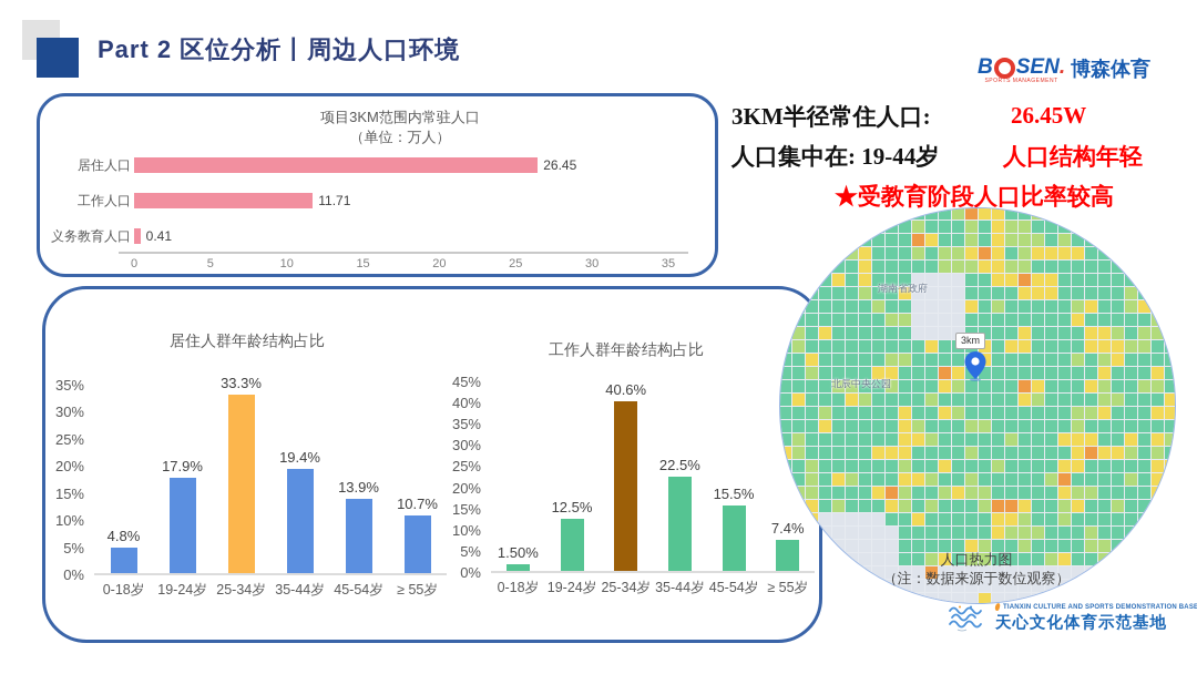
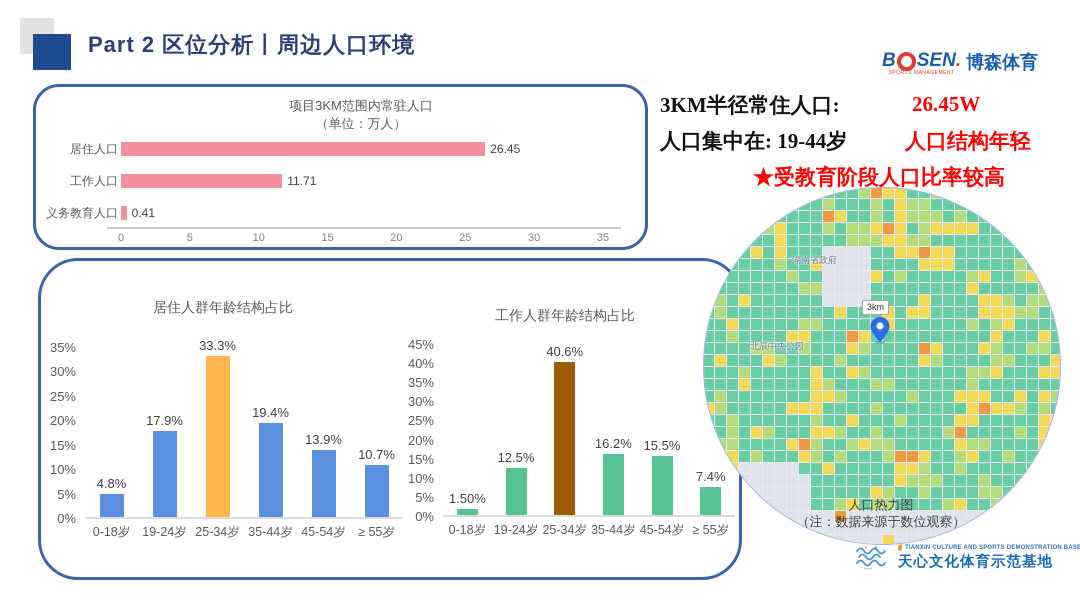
工作人群年龄结构占比/35-44岁: 22.5% -> 16.2%
